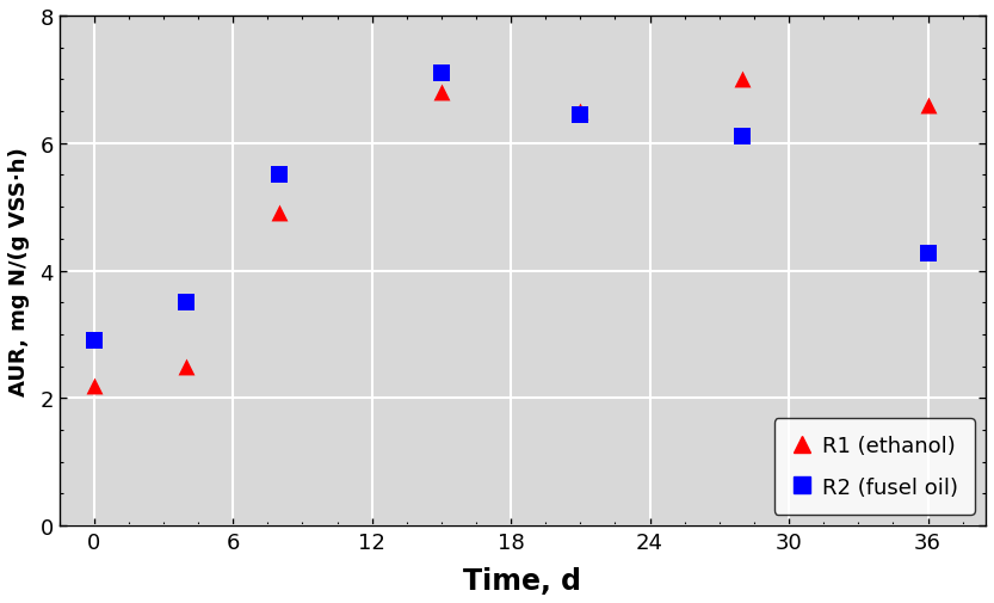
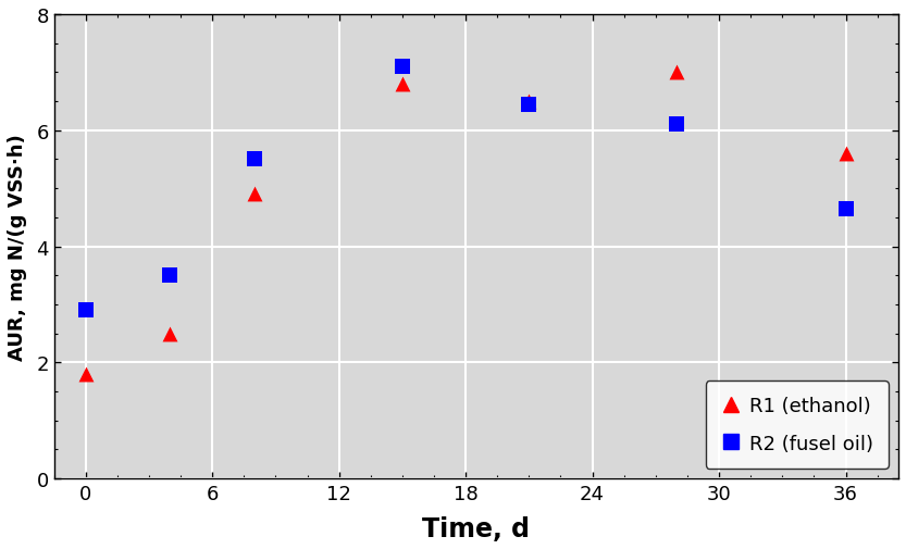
R1 (ethanol)/0: 2.2 -> 1.8
R1 (ethanol)/36: 6.6 -> 5.6
R2 (fusel oil)/36: 4.28 -> 4.65
